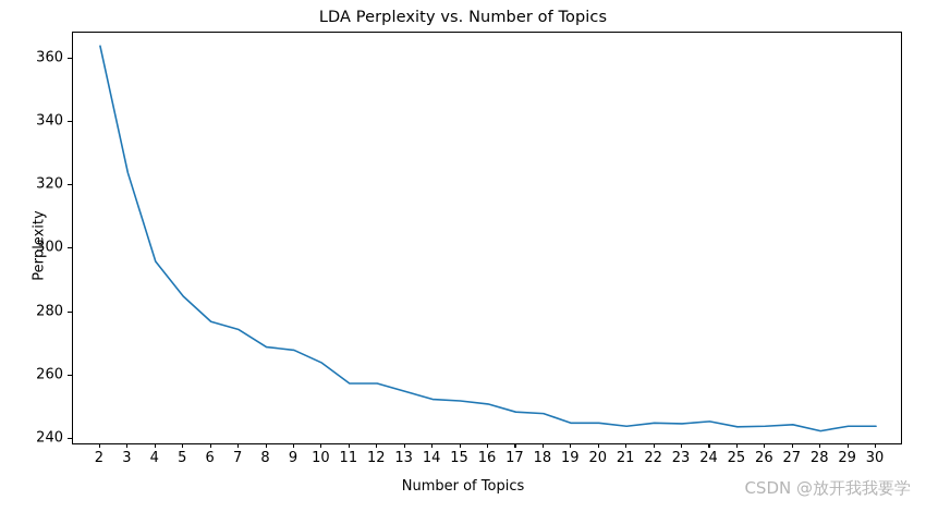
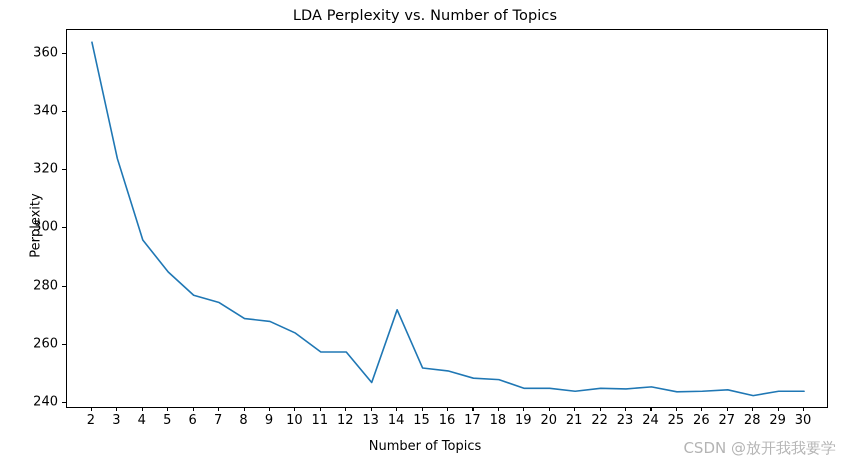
13: 255 -> 247
14: 252 -> 272
